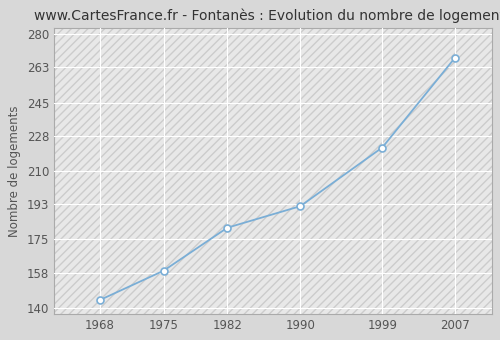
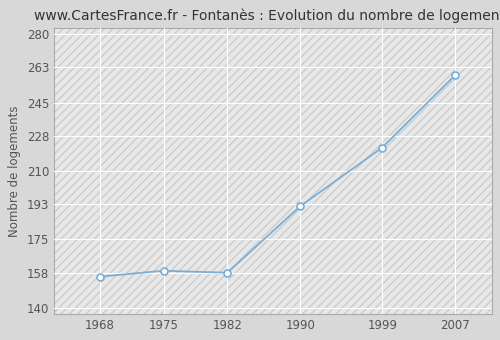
1968: 144 -> 156
1982: 181 -> 158
2007: 268 -> 259
